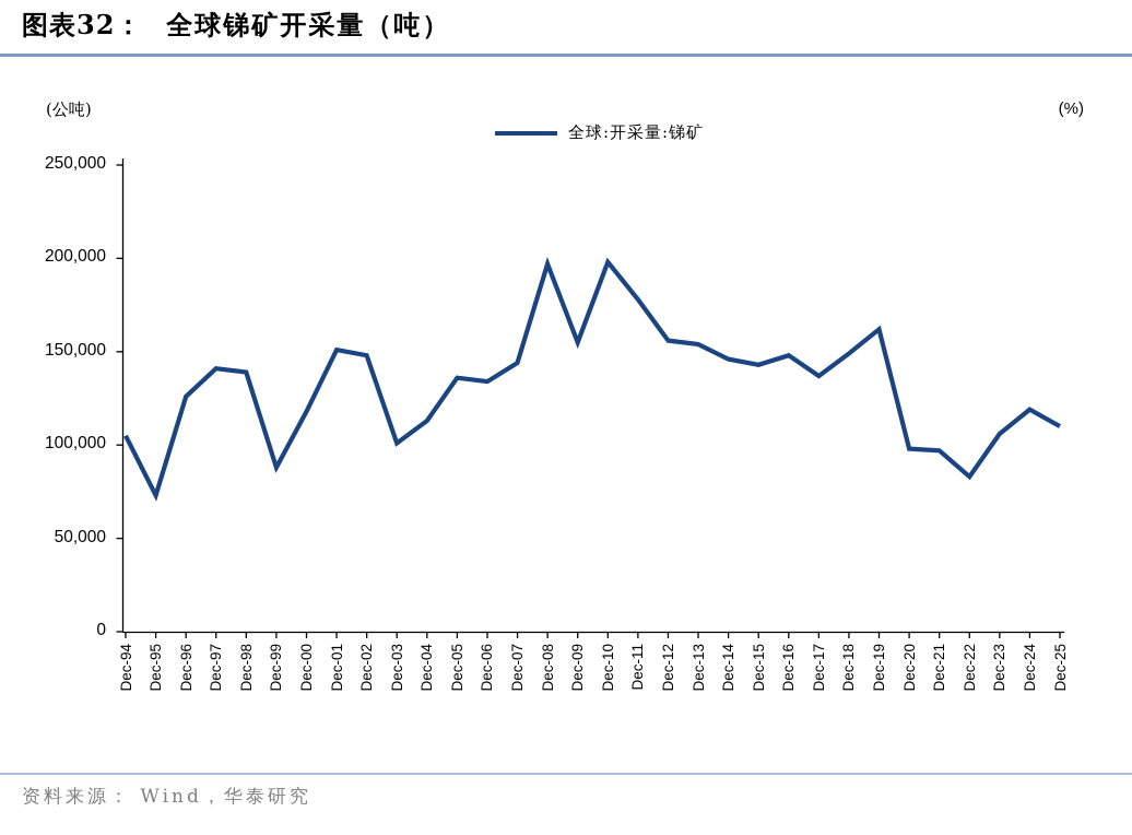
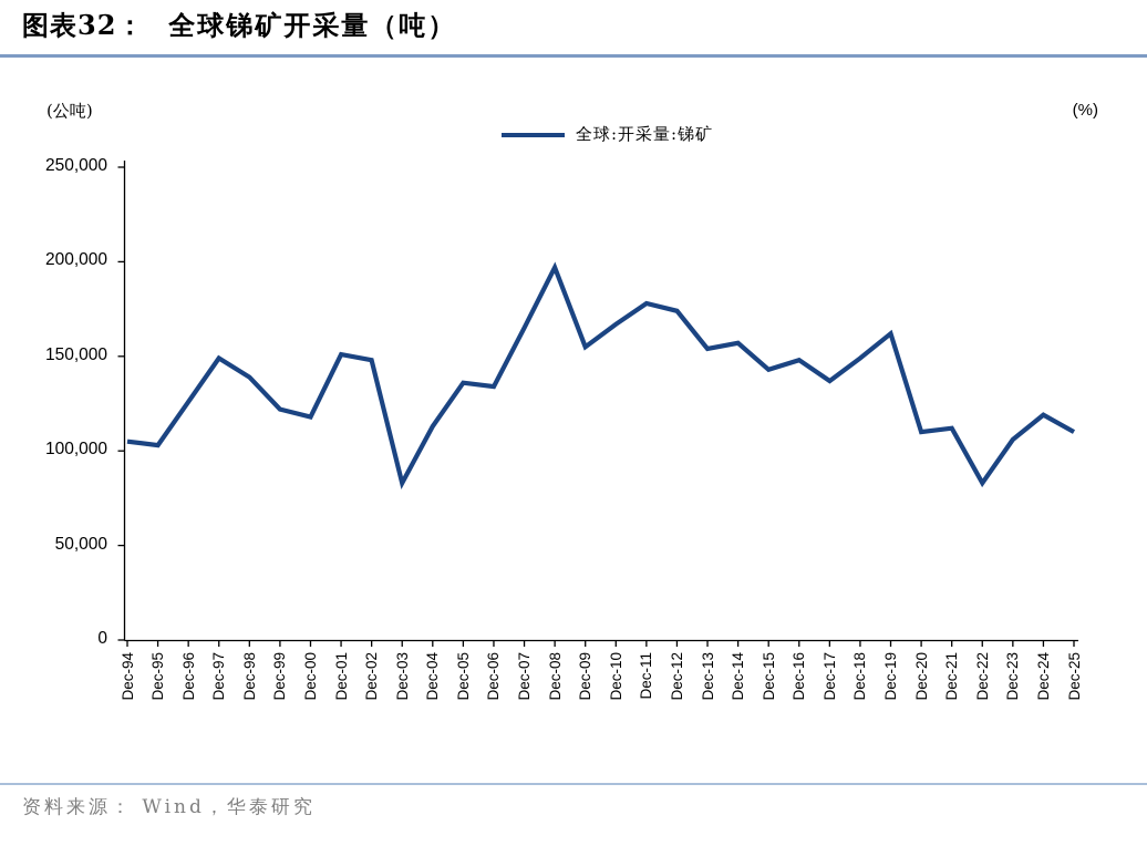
Dec-95: 73000 -> 103000
Dec-97: 141000 -> 149000
Dec-99: 88000 -> 122000
Dec-03: 101000 -> 83000
Dec-07: 144000 -> 165000
Dec-10: 198000 -> 167000
Dec-12: 156000 -> 174000
Dec-14: 146000 -> 157000
Dec-20: 98000 -> 110000
Dec-21: 97000 -> 112000
